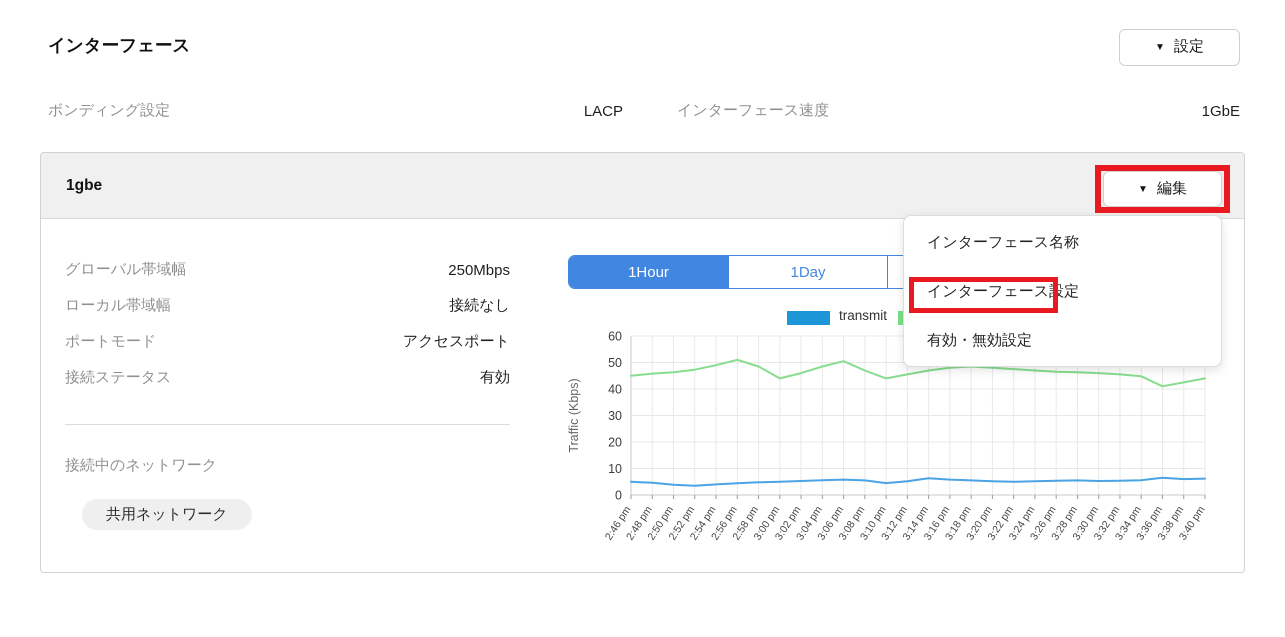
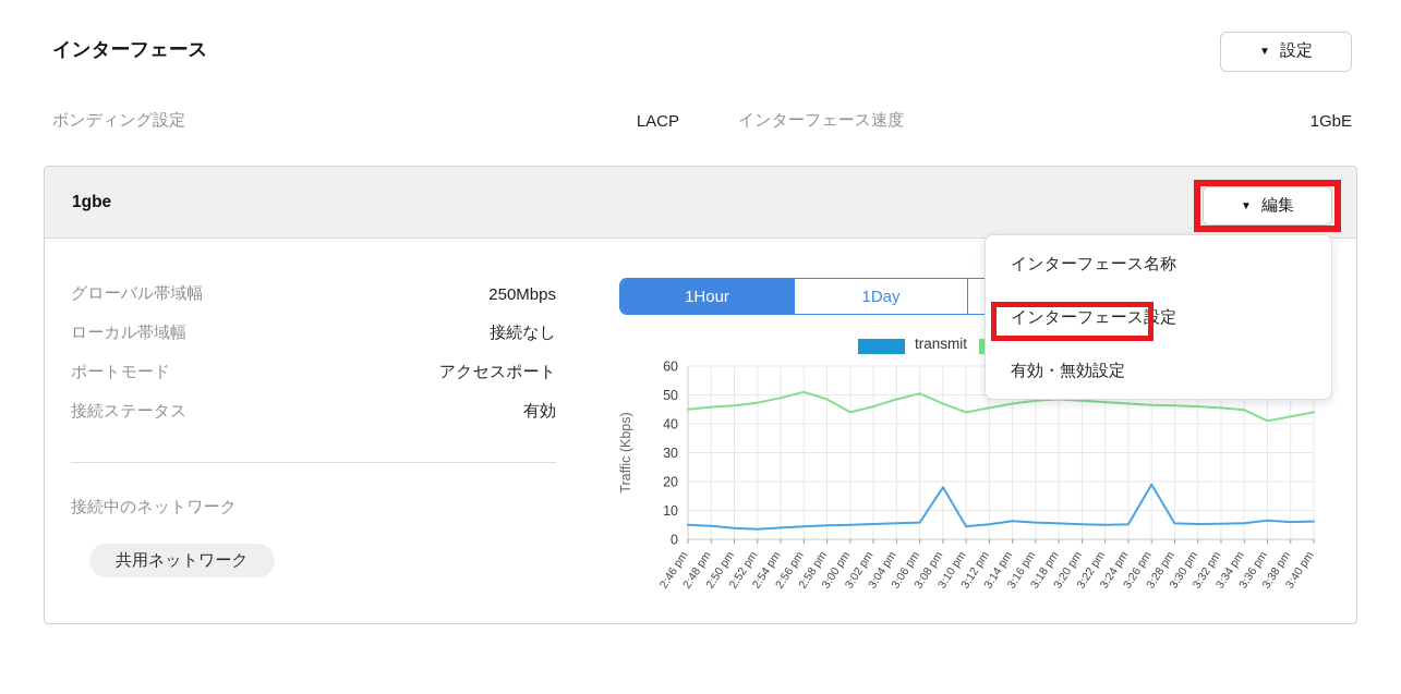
transmit/3:08 pm: 6 -> 18
transmit/3:26 pm: 5 -> 19
